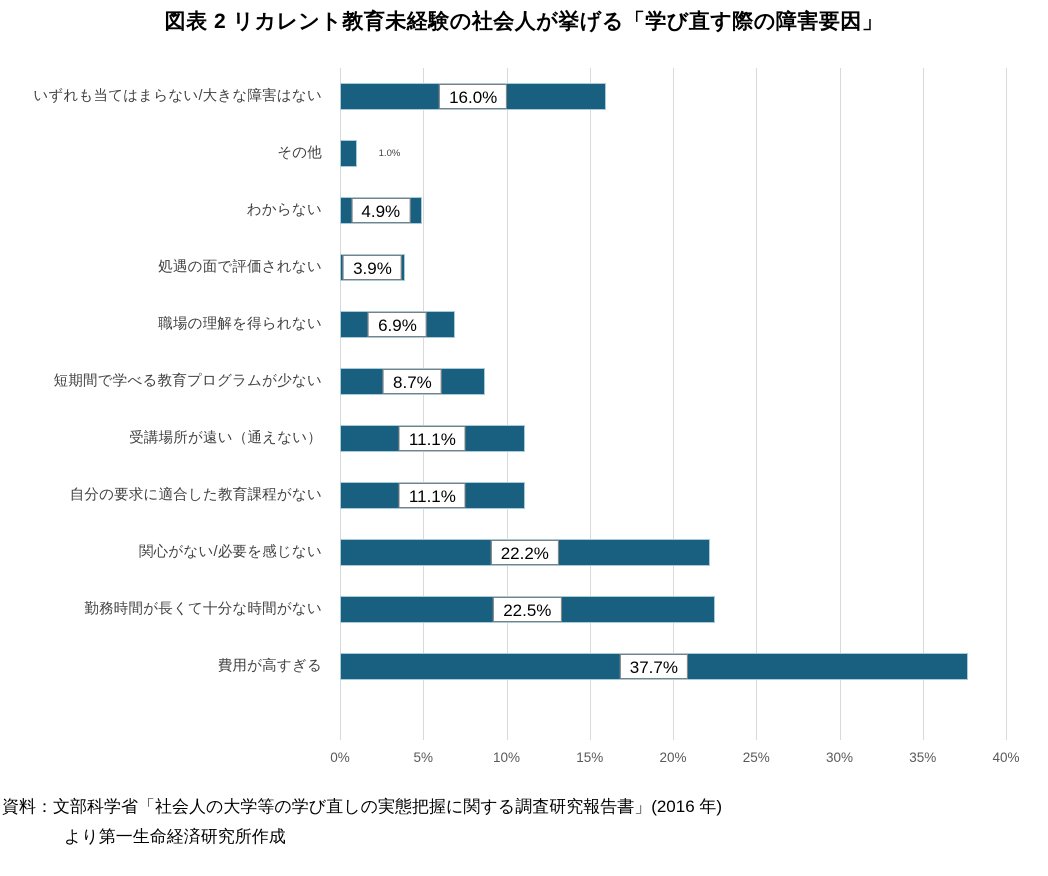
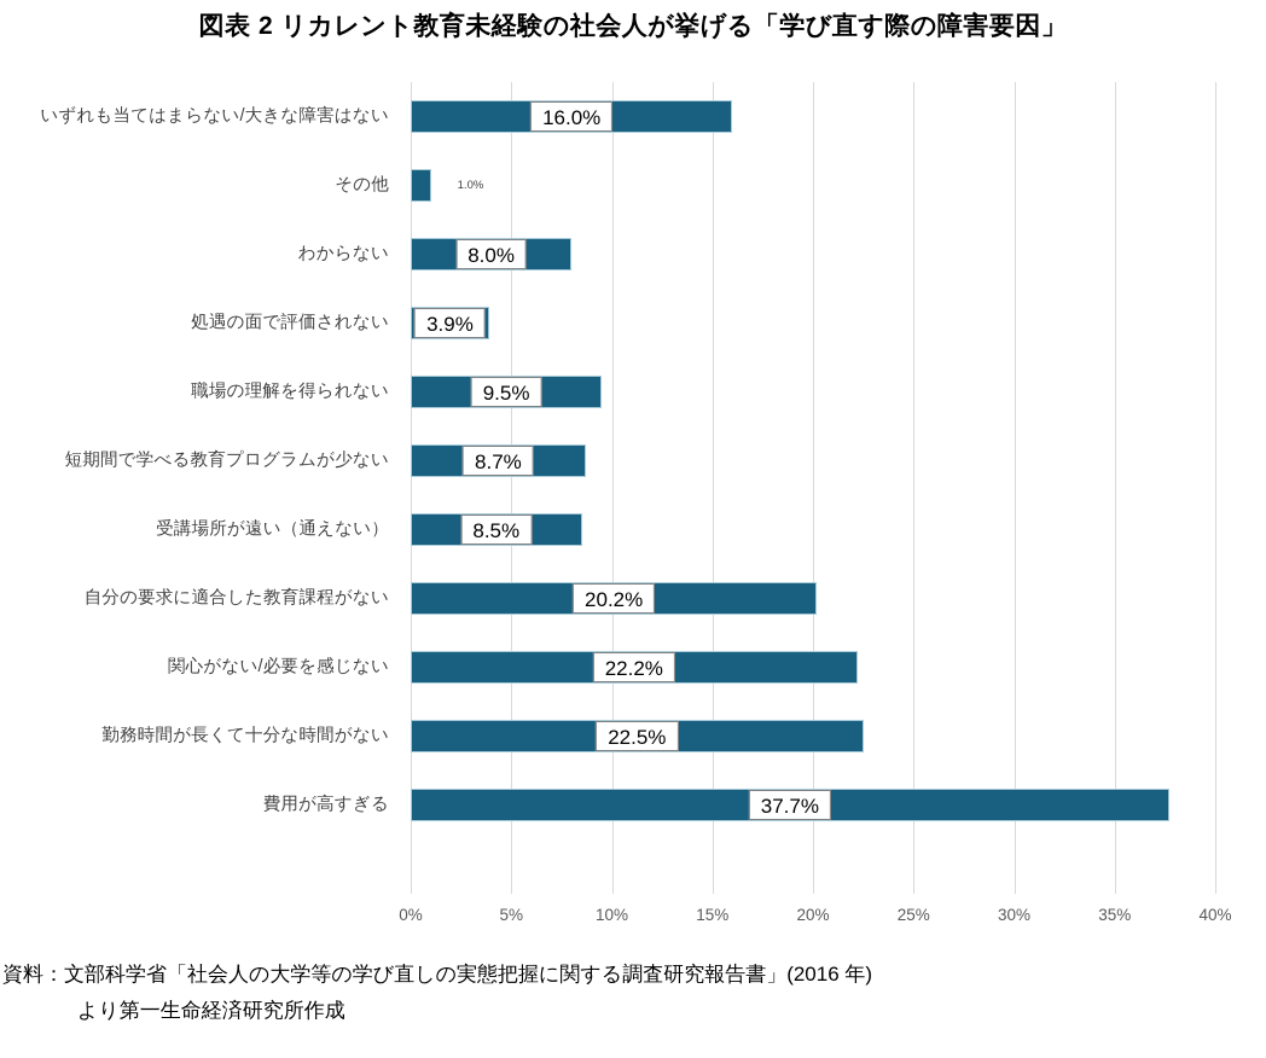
わからない: 4.9% -> 8.0%
職場の理解を得られない: 6.9% -> 9.5%
受講場所が遠い（通えない）: 11.1% -> 8.5%
自分の要求に適合した教育課程がない: 11.1% -> 20.2%
